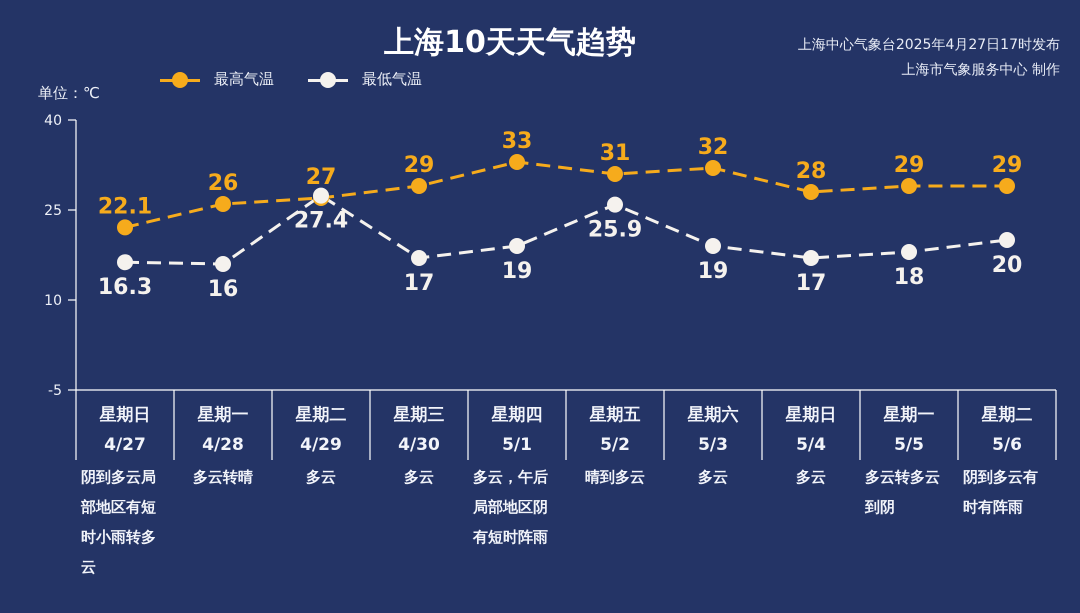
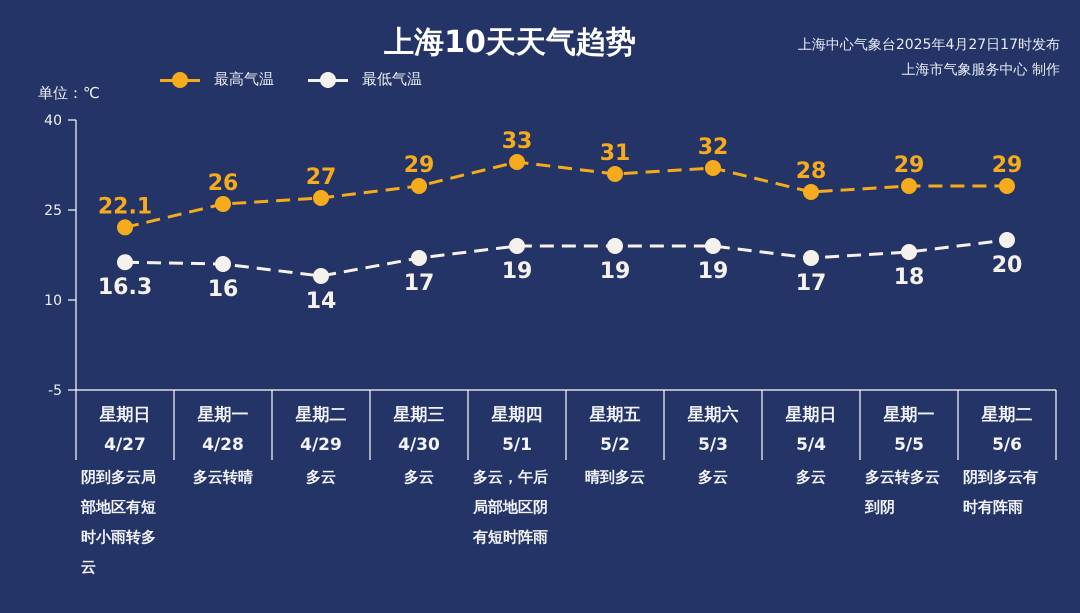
最低气温/星期二 4/29: 27.4 -> 14
最低气温/星期五 5/2: 25.9 -> 19
